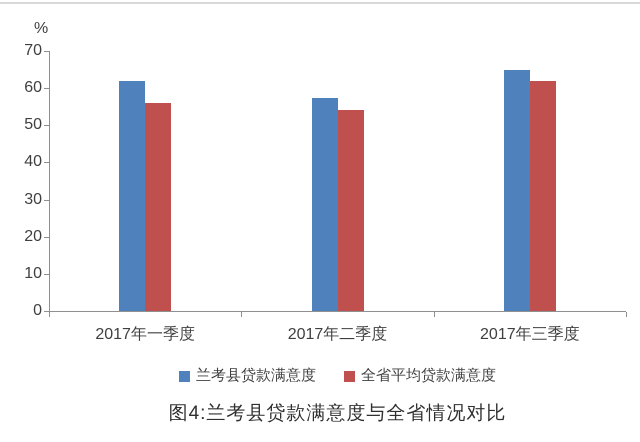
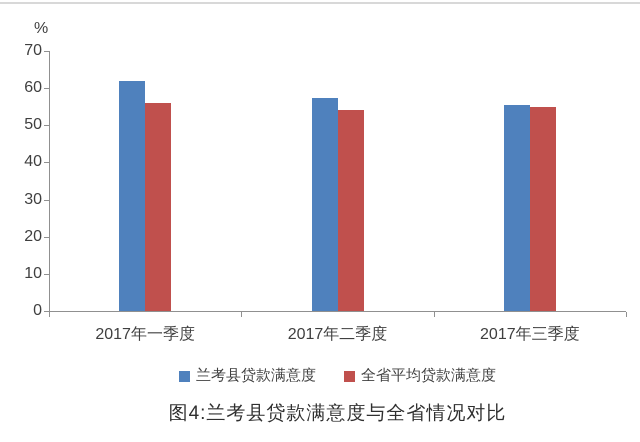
兰考县贷款满意度/2017年三季度: 65 -> 56
全省平均贷款满意度/2017年三季度: 62 -> 55
